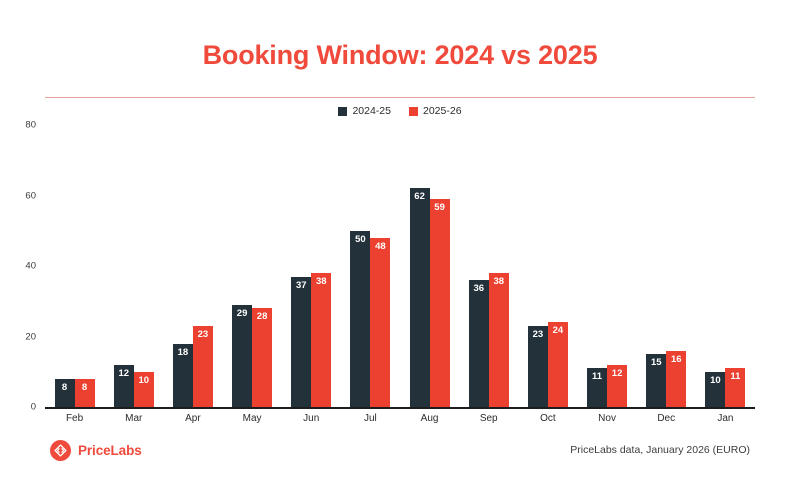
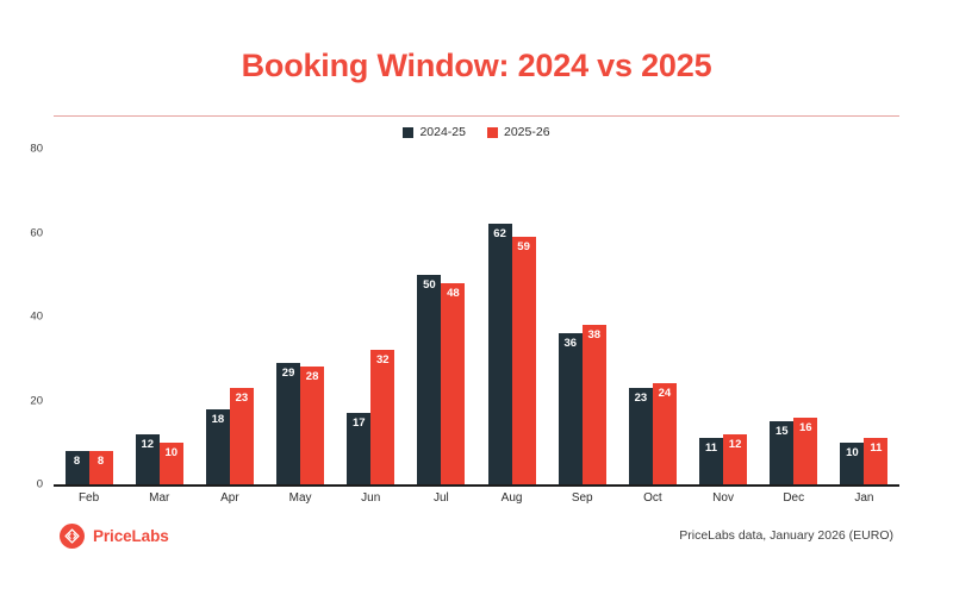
2024-25/Jun: 37 -> 17
2025-26/Jun: 38 -> 32
